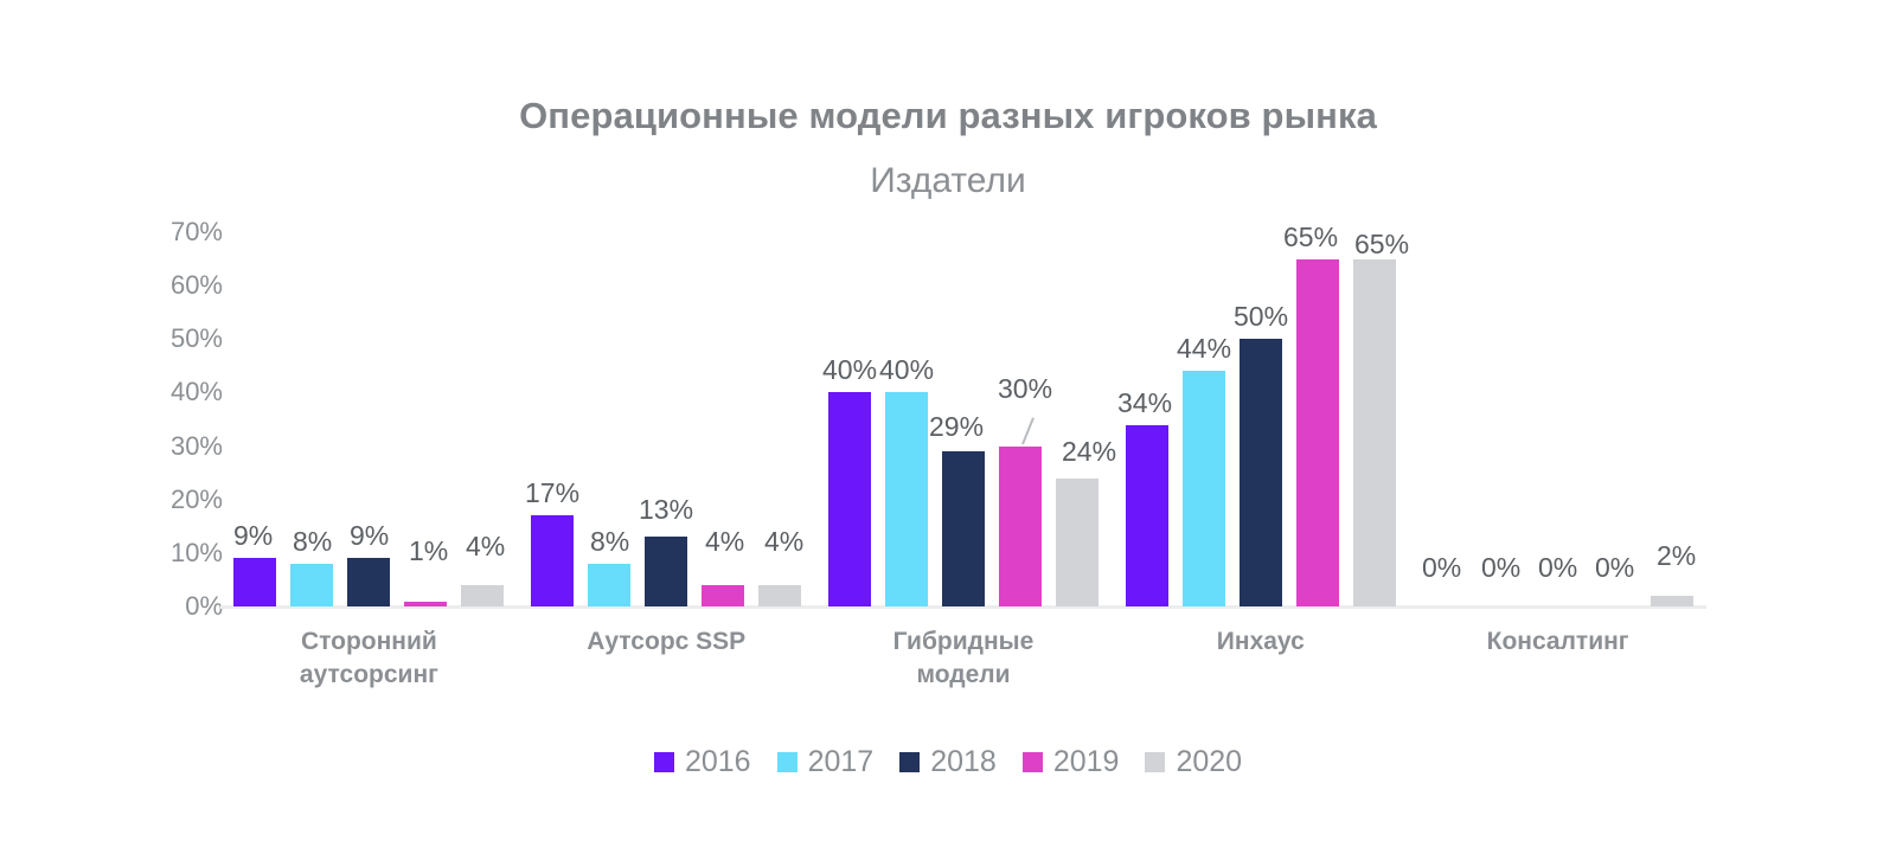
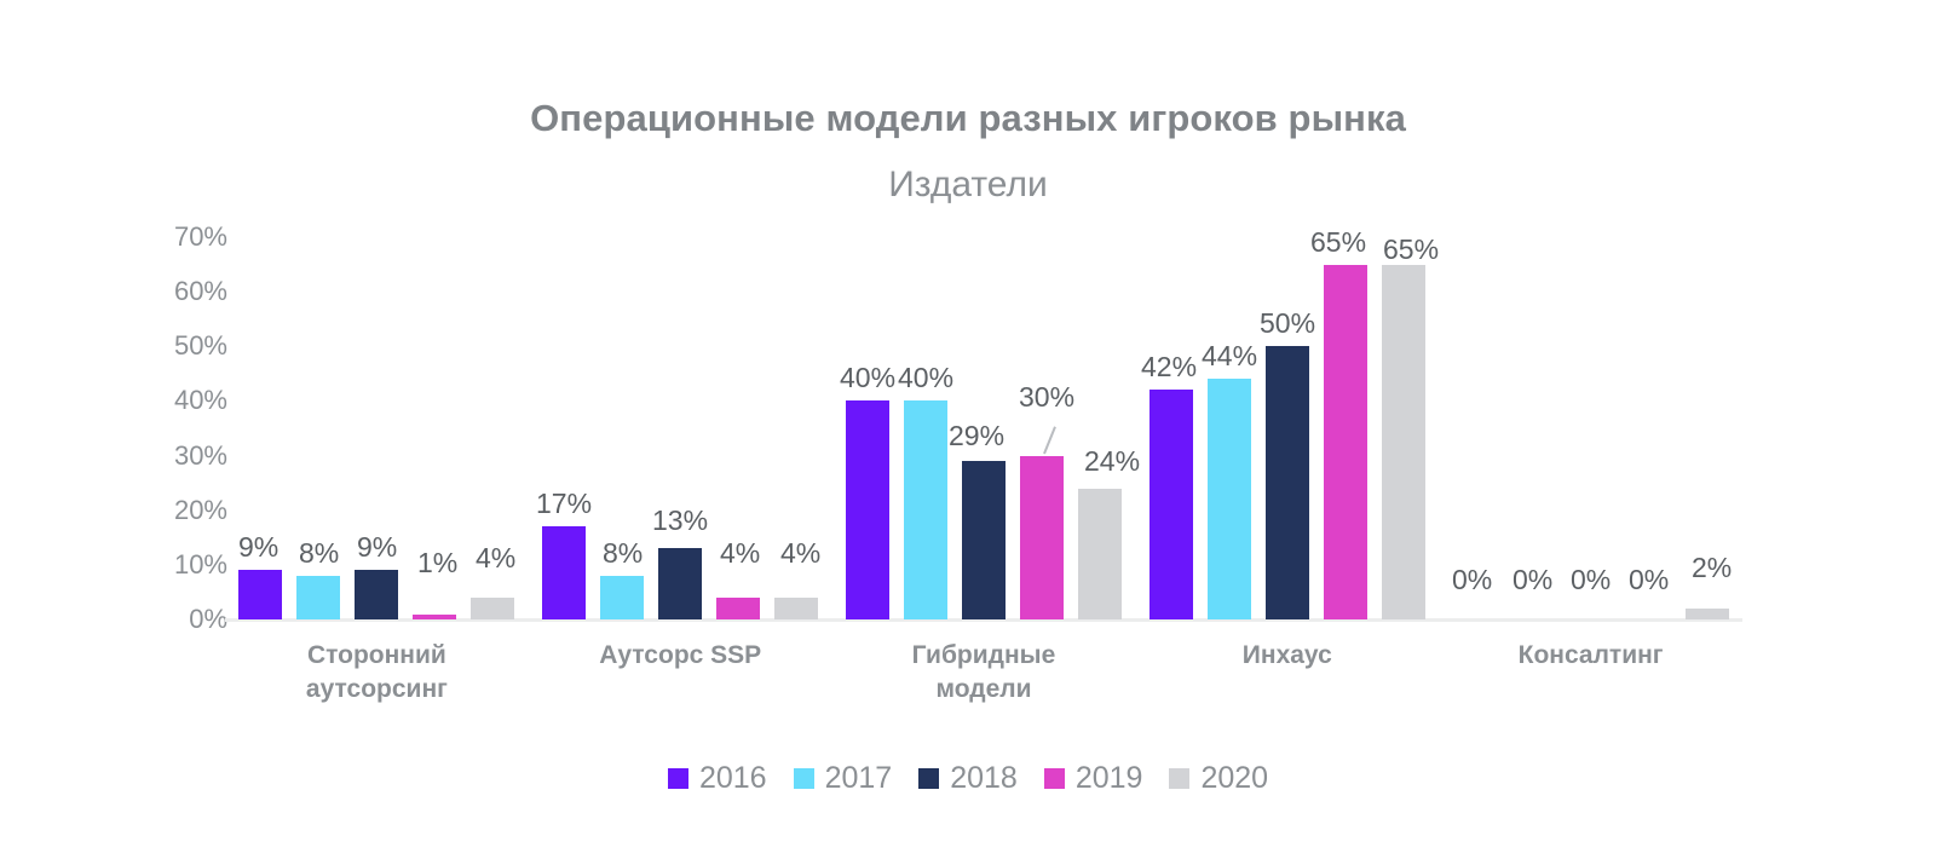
2016/Инхаус: 34% -> 42%
